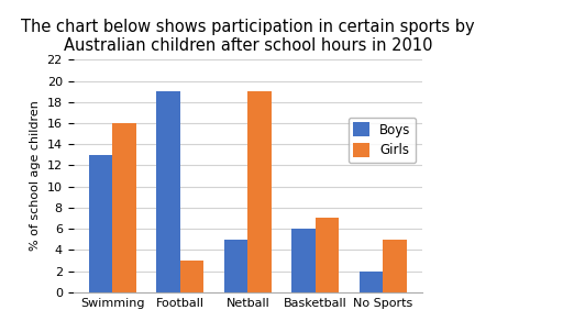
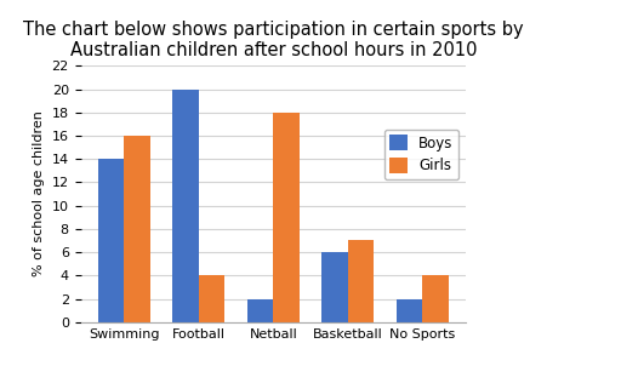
Boys/Swimming: 13 -> 14
Boys/Football: 19 -> 20
Girls/Football: 3 -> 4
Boys/Netball: 5 -> 2
Girls/Netball: 19 -> 18
Girls/No Sports: 5 -> 4
